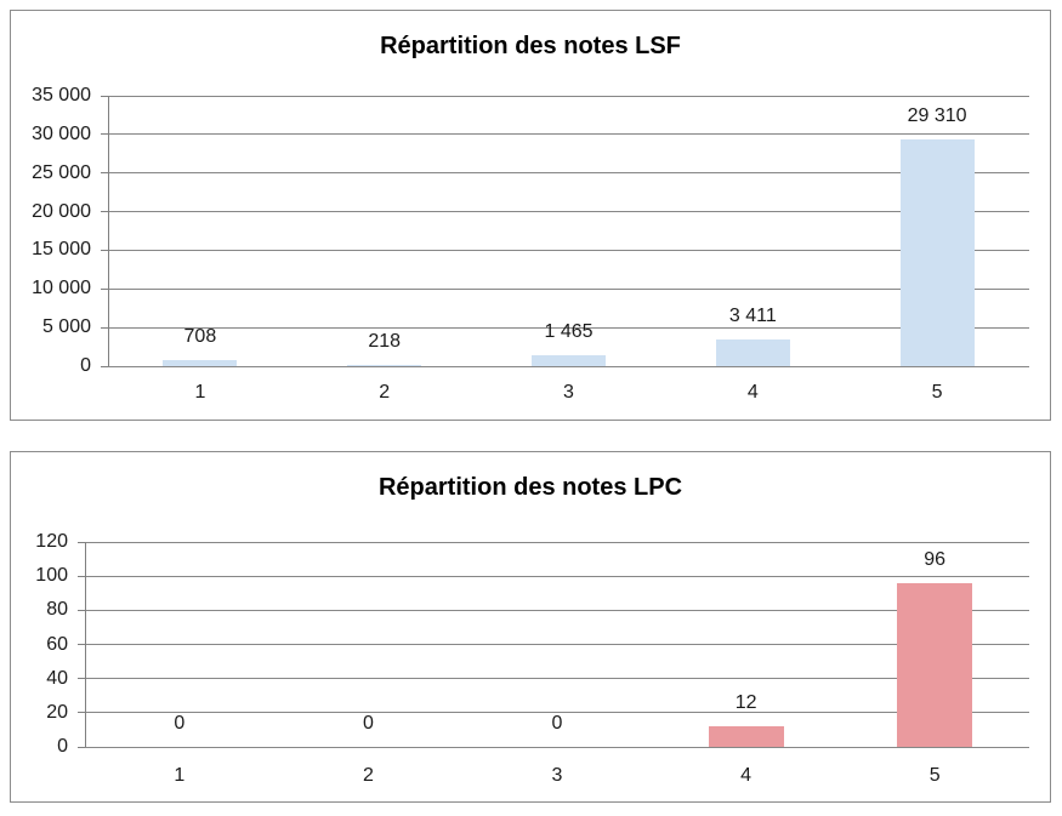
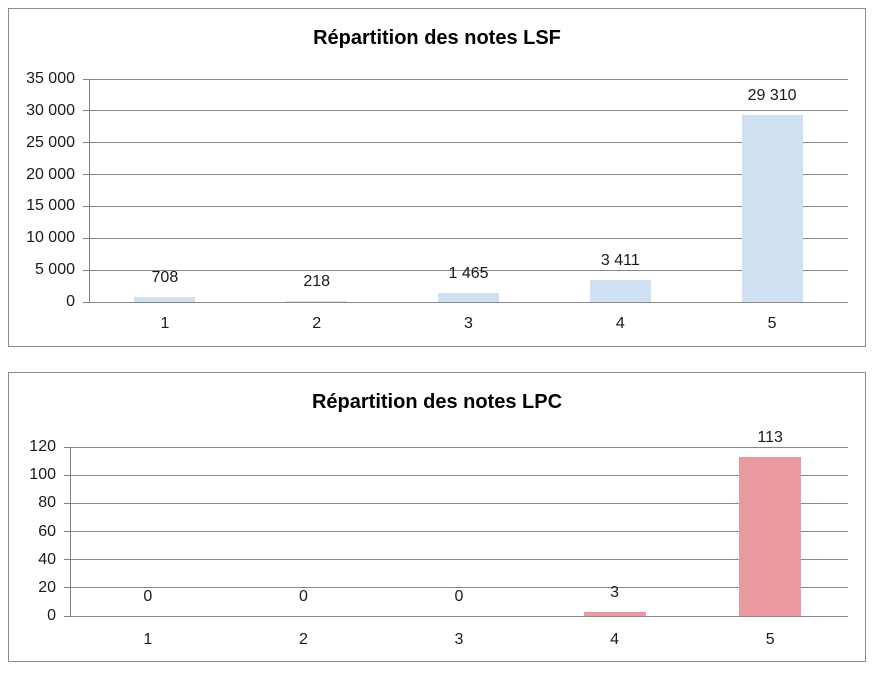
Répartition des notes LPC/4: 12 -> 3
Répartition des notes LPC/5: 96 -> 113
